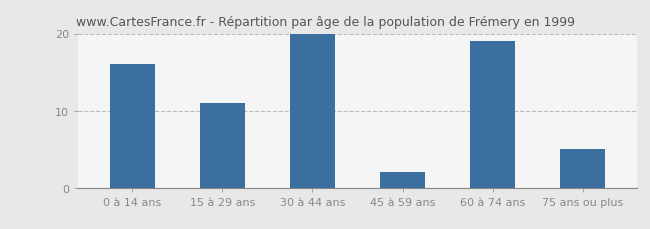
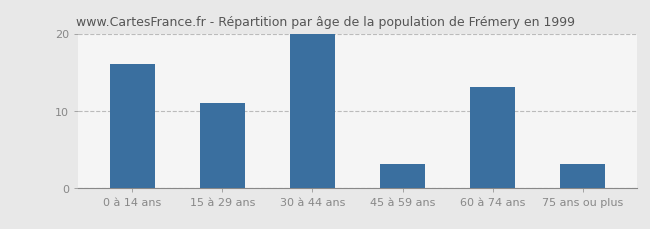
45 à 59 ans: 2 -> 3
60 à 74 ans: 19 -> 13
75 ans ou plus: 5 -> 3
